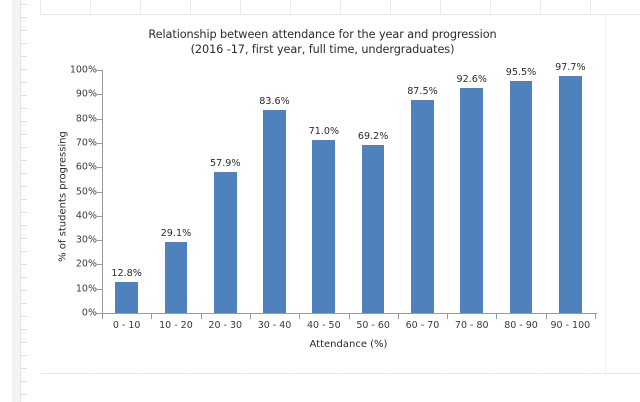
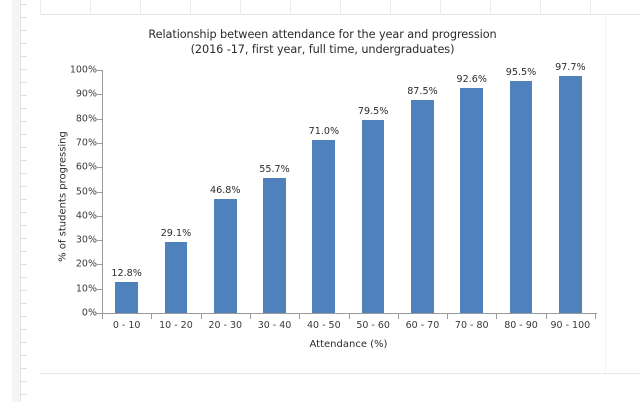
20 - 30: 57.9% -> 46.8%
30 - 40: 83.6% -> 55.7%
50 - 60: 69.2% -> 79.5%
